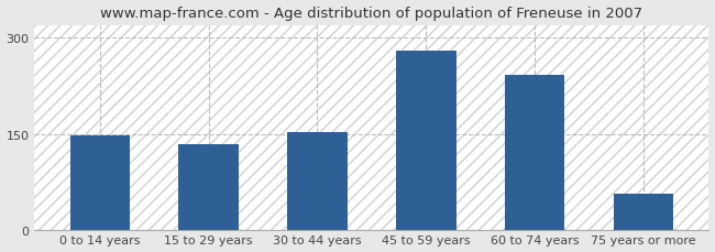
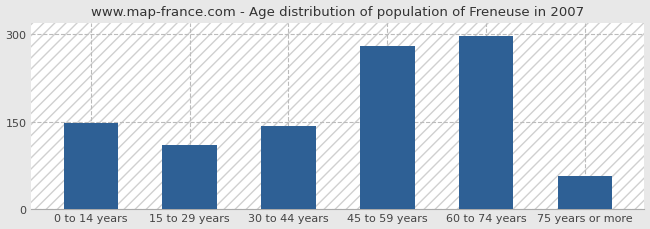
15 to 29 years: 133 -> 110
30 to 44 years: 152 -> 142
60 to 74 years: 243 -> 298
